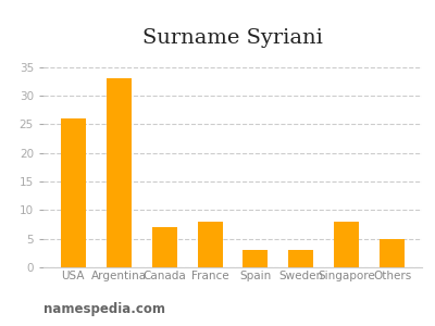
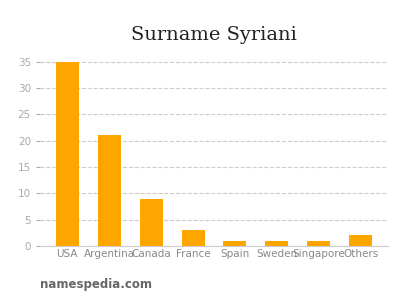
USA: 26 -> 35
Argentina: 33 -> 21
Canada: 7 -> 9
France: 8 -> 3
Spain: 3 -> 1
Sweden: 3 -> 1
Singapore: 8 -> 1
Others: 5 -> 2
